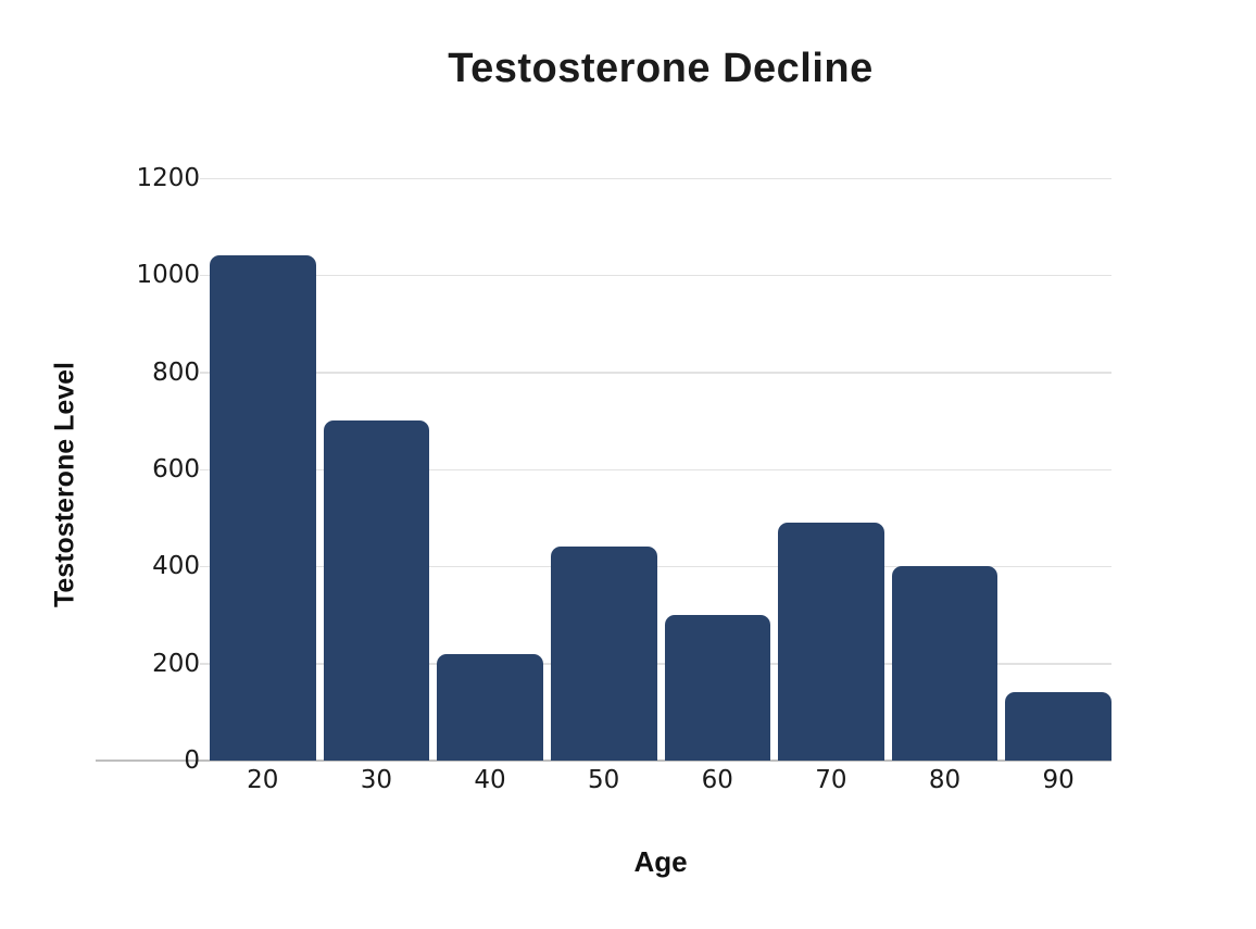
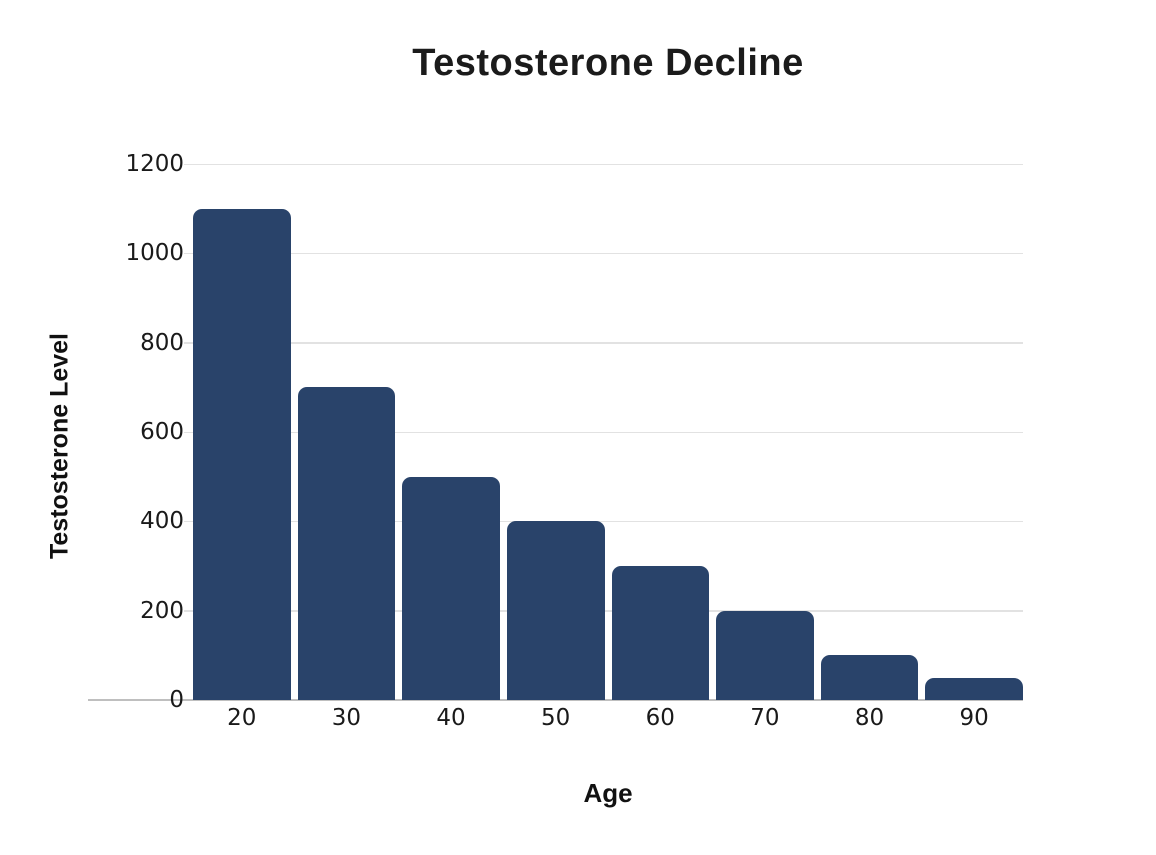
20: 1040 -> 1100
40: 220 -> 500
50: 440 -> 400
70: 490 -> 200
80: 400 -> 100
90: 140 -> 50
